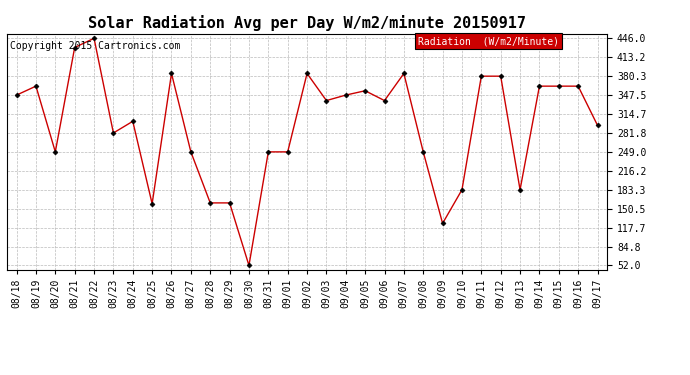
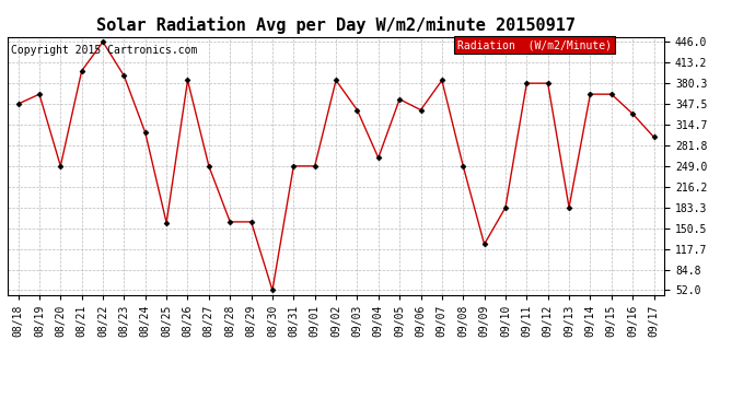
08/21: 430 -> 400
08/23: 282 -> 392
09/04: 348 -> 262
09/16: 363 -> 332
